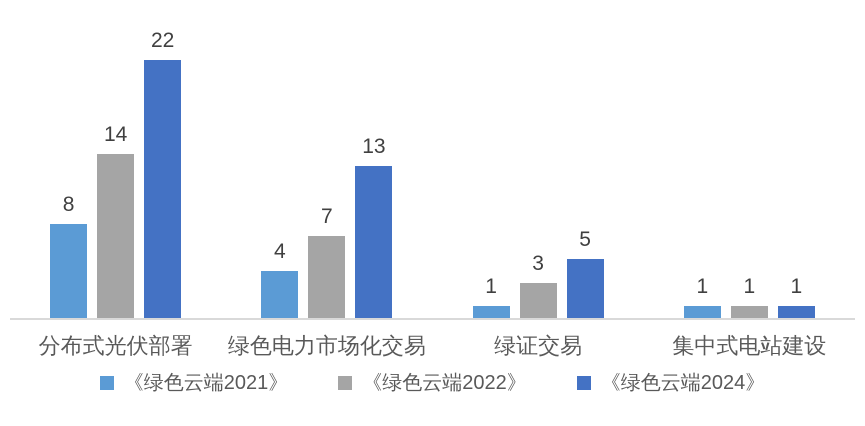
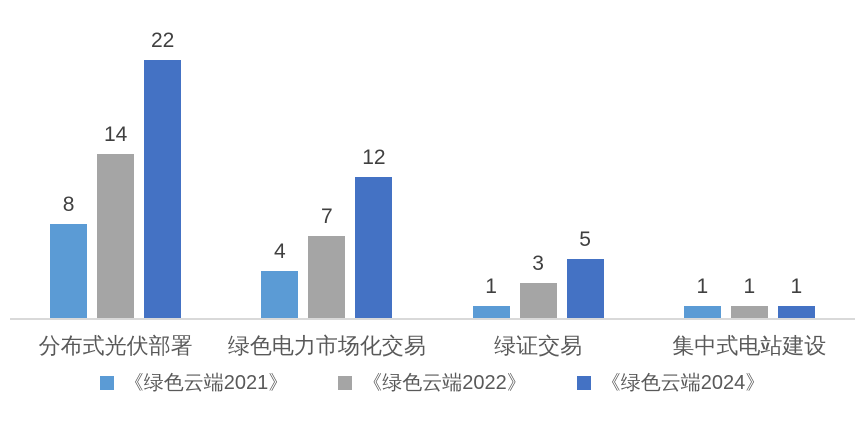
《绿色云端2024》/绿色电力市场化交易: 13 -> 12
